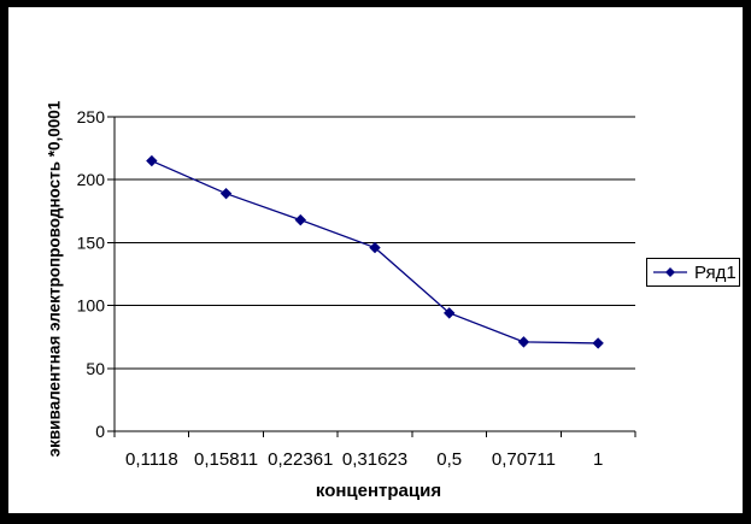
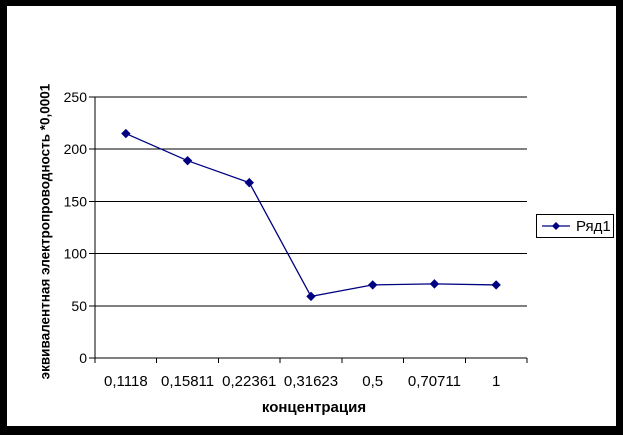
0,31623: 146 -> 59
0,5: 94 -> 70
